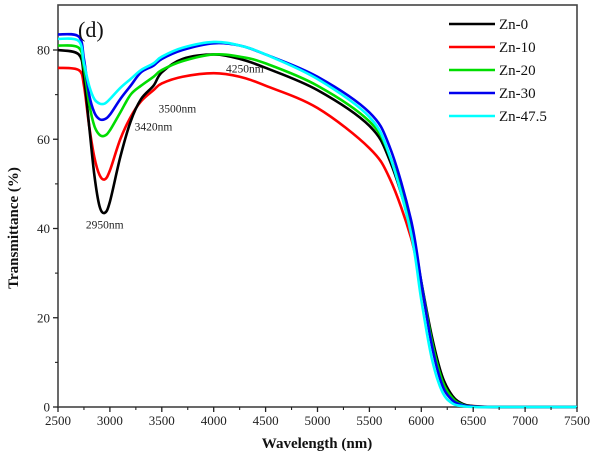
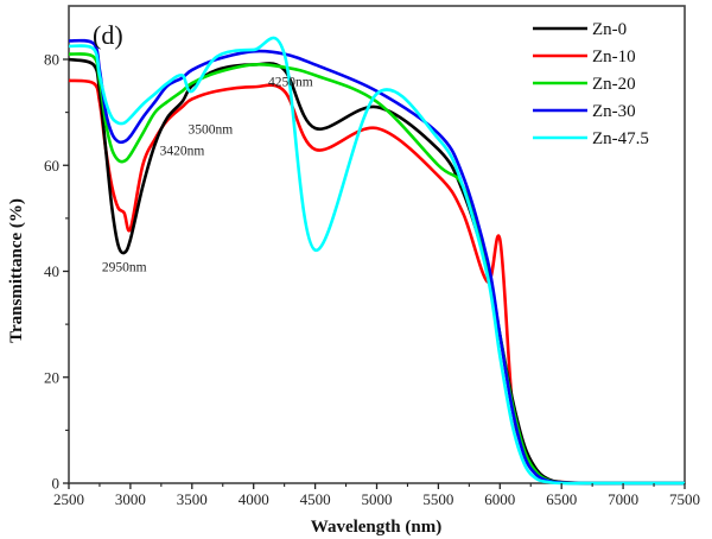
Zn-10/3000: 53 -> 48
Zn-47.5/3500: 78 -> 74
Zn-0/4500: 76 -> 67
Zn-10/4500: 72 -> 63
Zn-47.5/4500: 79 -> 44
Zn-20/5500: 64 -> 60
Zn-10/6000: 27 -> 46
